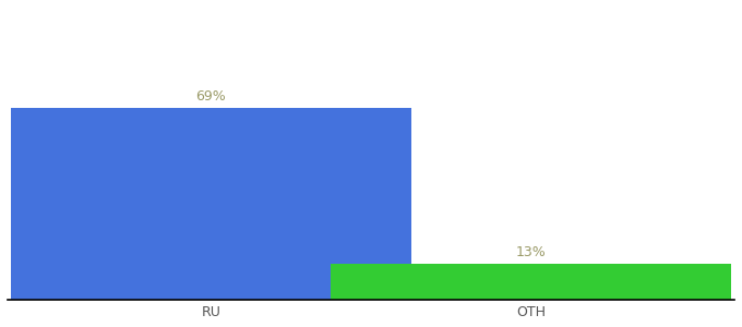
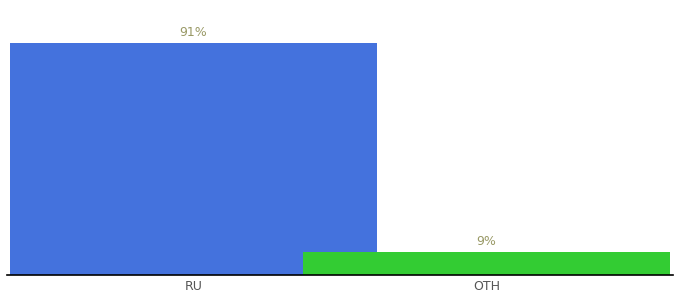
RU: 69% -> 91%
OTH: 13% -> 9%
